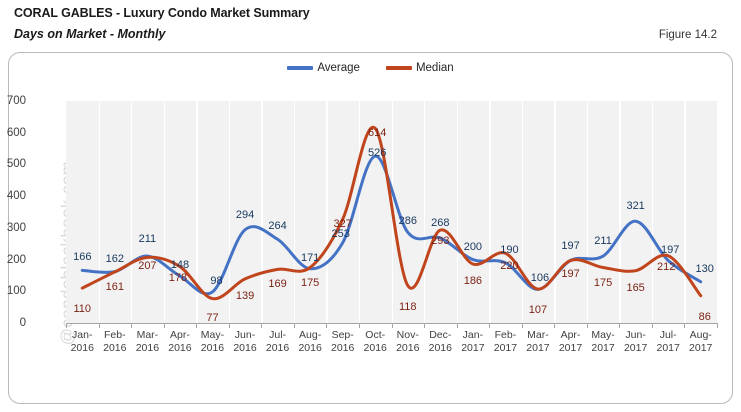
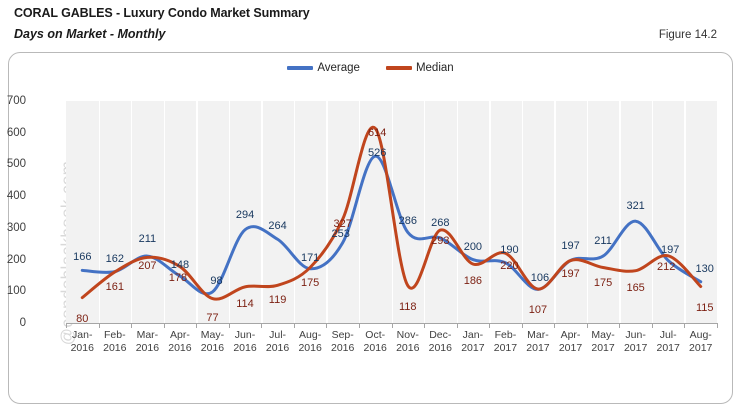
Median/Jan- 2016: 110 -> 80
Median/Jun- 2016: 139 -> 114
Median/Jul- 2016: 169 -> 119
Median/Aug- 2017: 86 -> 115
